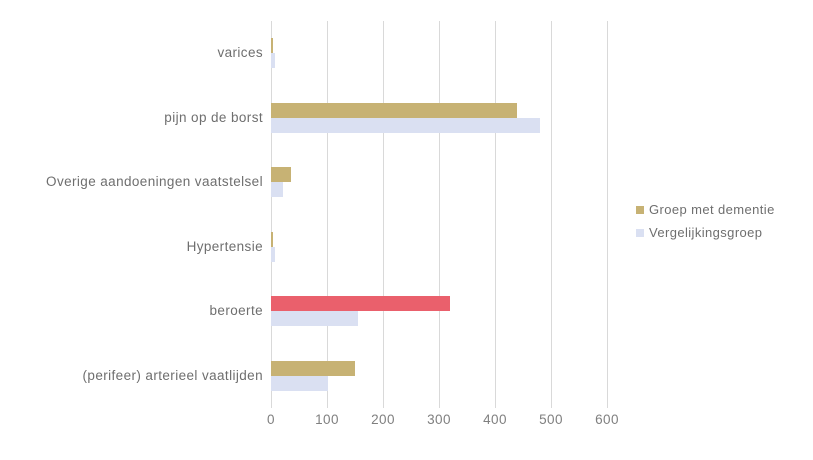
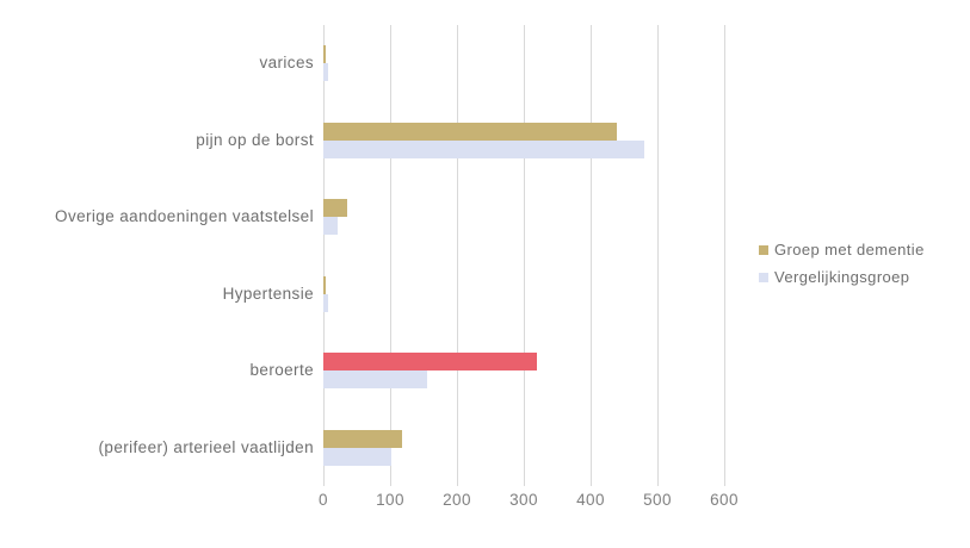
Groep met dementie/(perifeer) arterieel vaatlijden: 150 -> 120
